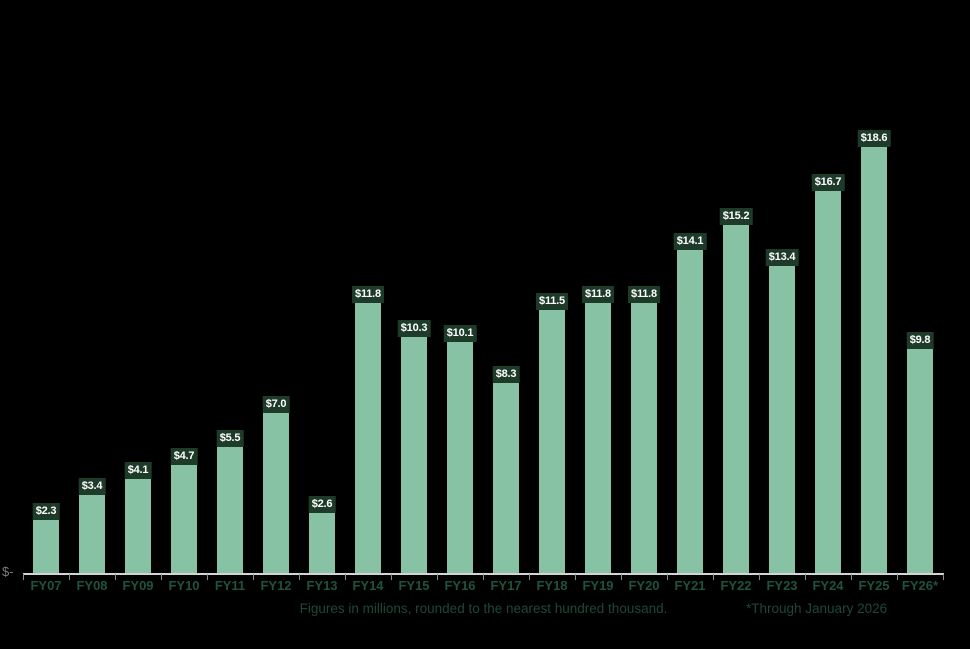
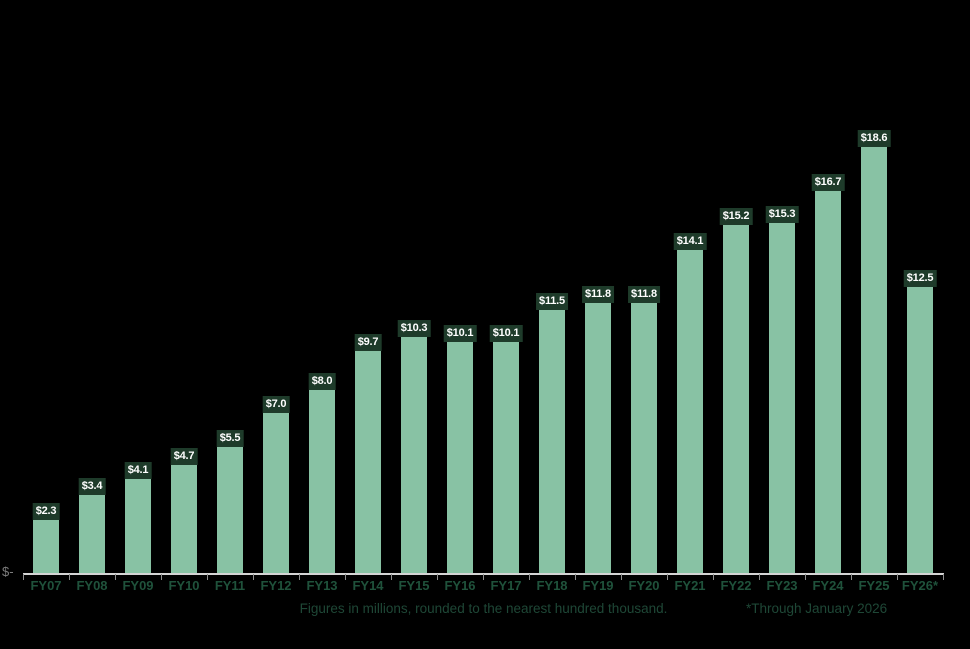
FY13: $2.6 -> $8.0
FY14: $11.8 -> $9.7
FY17: $8.3 -> $10.1
FY23: $13.4 -> $15.3
FY26*: $9.8 -> $12.5
